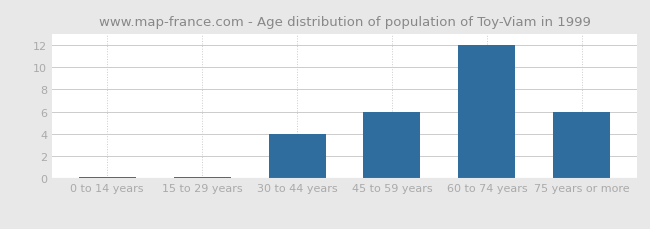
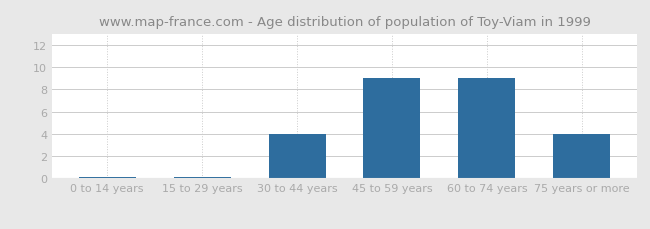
45 to 59 years: 6.0 -> 9.0
60 to 74 years: 12.0 -> 9.0
75 years or more: 6.0 -> 4.0
